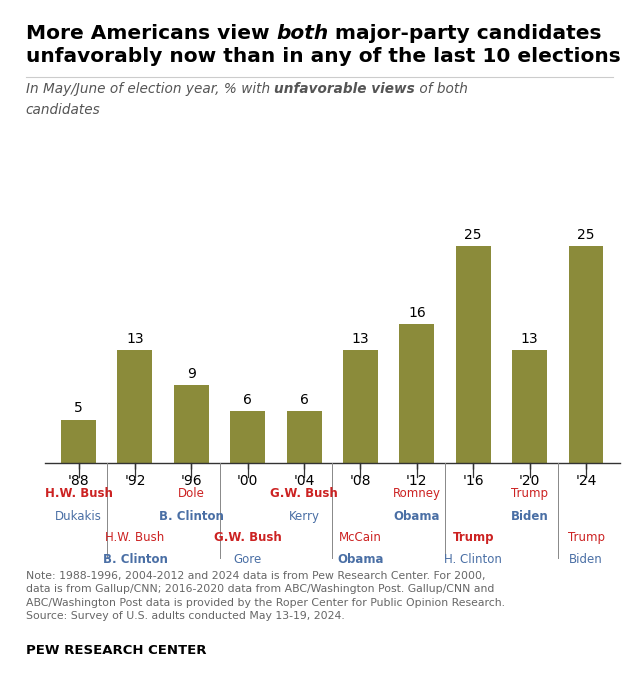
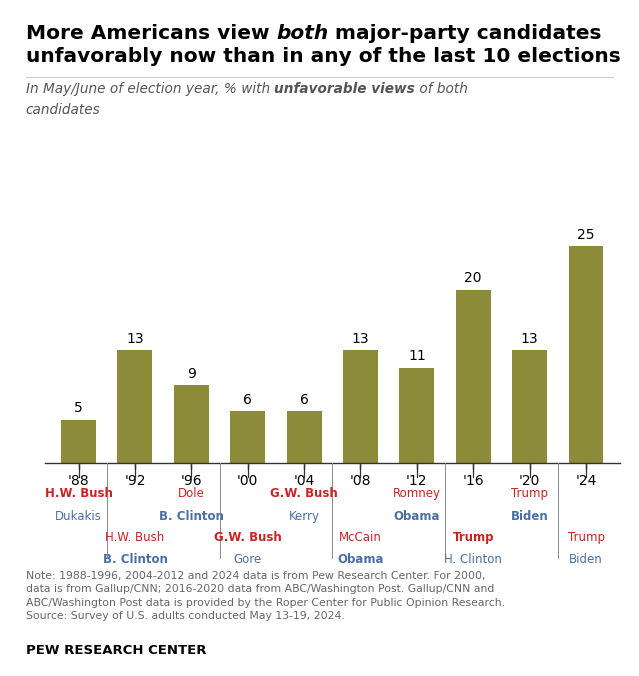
'12: 16 -> 11
'16: 25 -> 20
